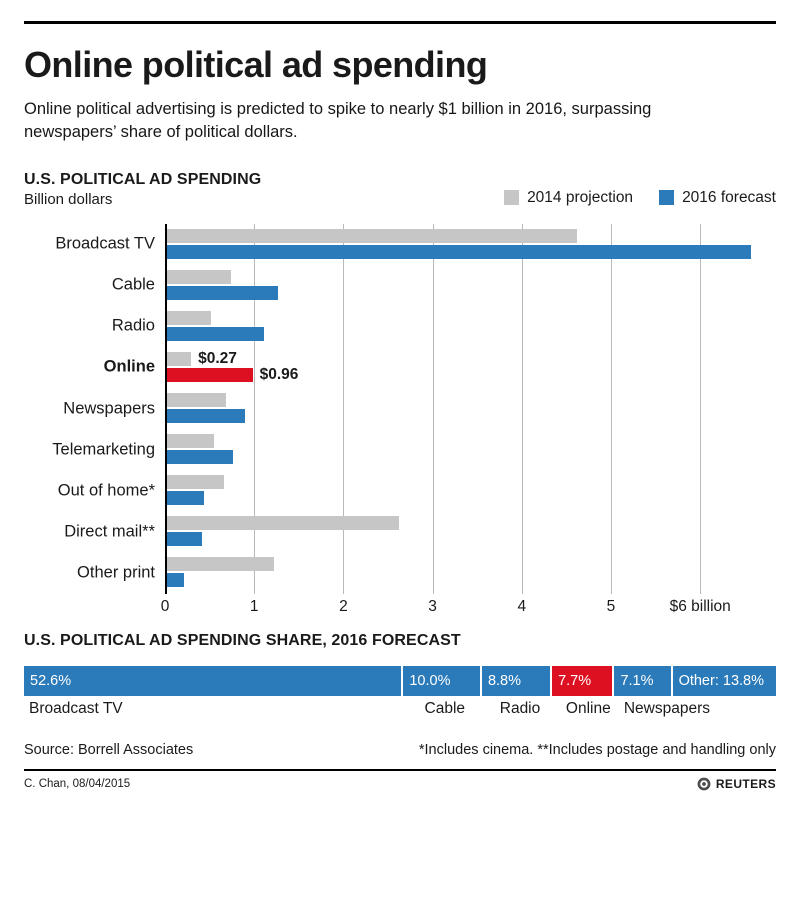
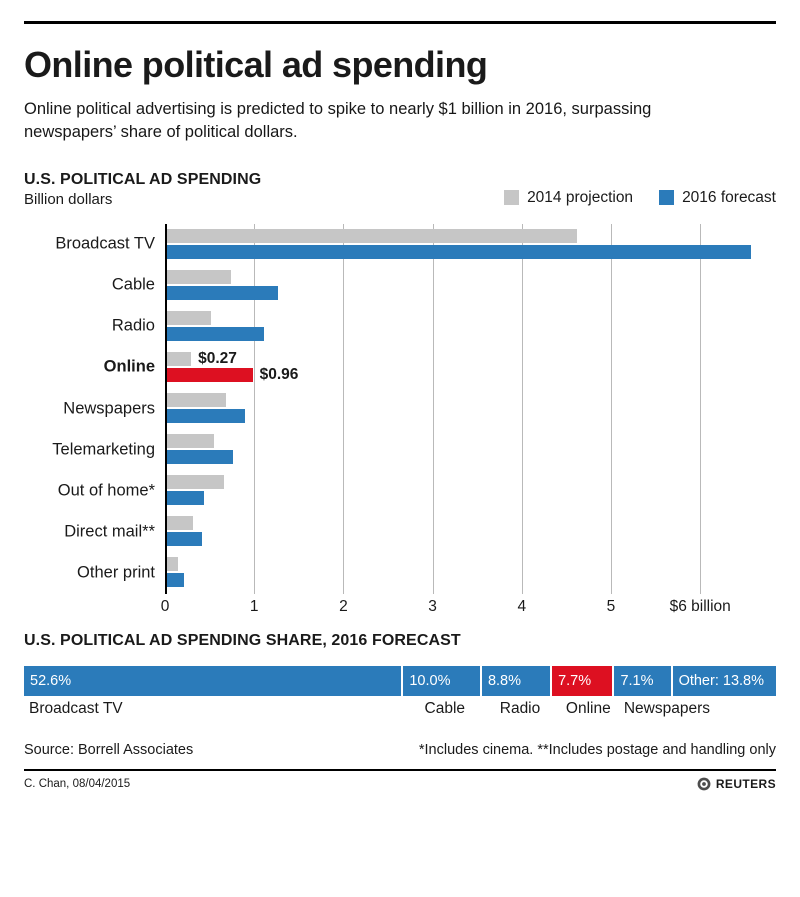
2014 projection/Direct mail**: 2.6 -> 0.3
2014 projection/Other print: 1.2 -> 0.1
